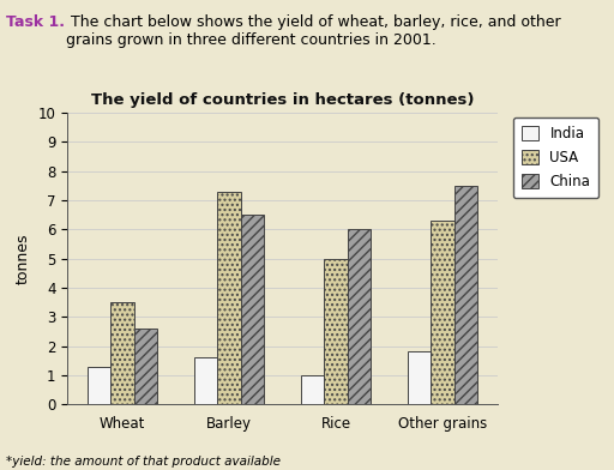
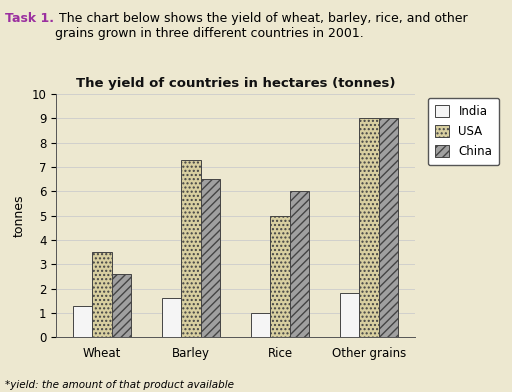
USA/Other grains: 6.3 -> 9.0
China/Other grains: 7.5 -> 9.0
